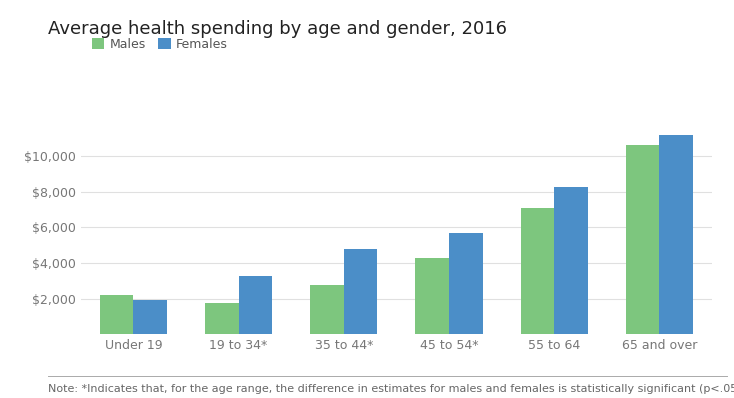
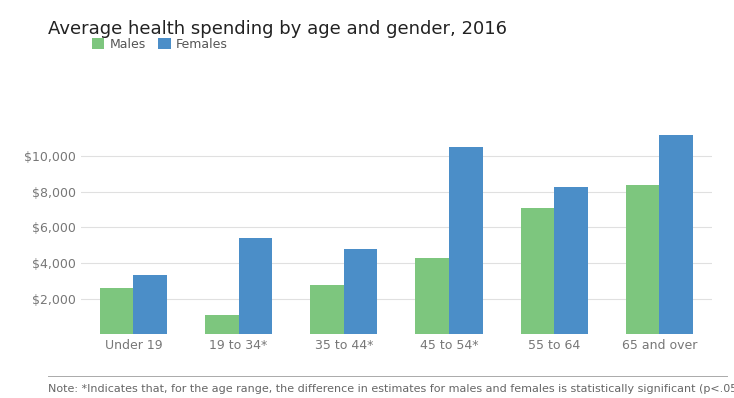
Males/Under 19: $2,200 -> $2,600
Females/Under 19: $2,000 -> $3,300
Males/19 to 34*: $1,800 -> $1,100
Females/19 to 34*: $3,200 -> $5,400
Females/45 to 54*: $5,700 -> $10,500
Males/65 and over: $10,600 -> $8,400
